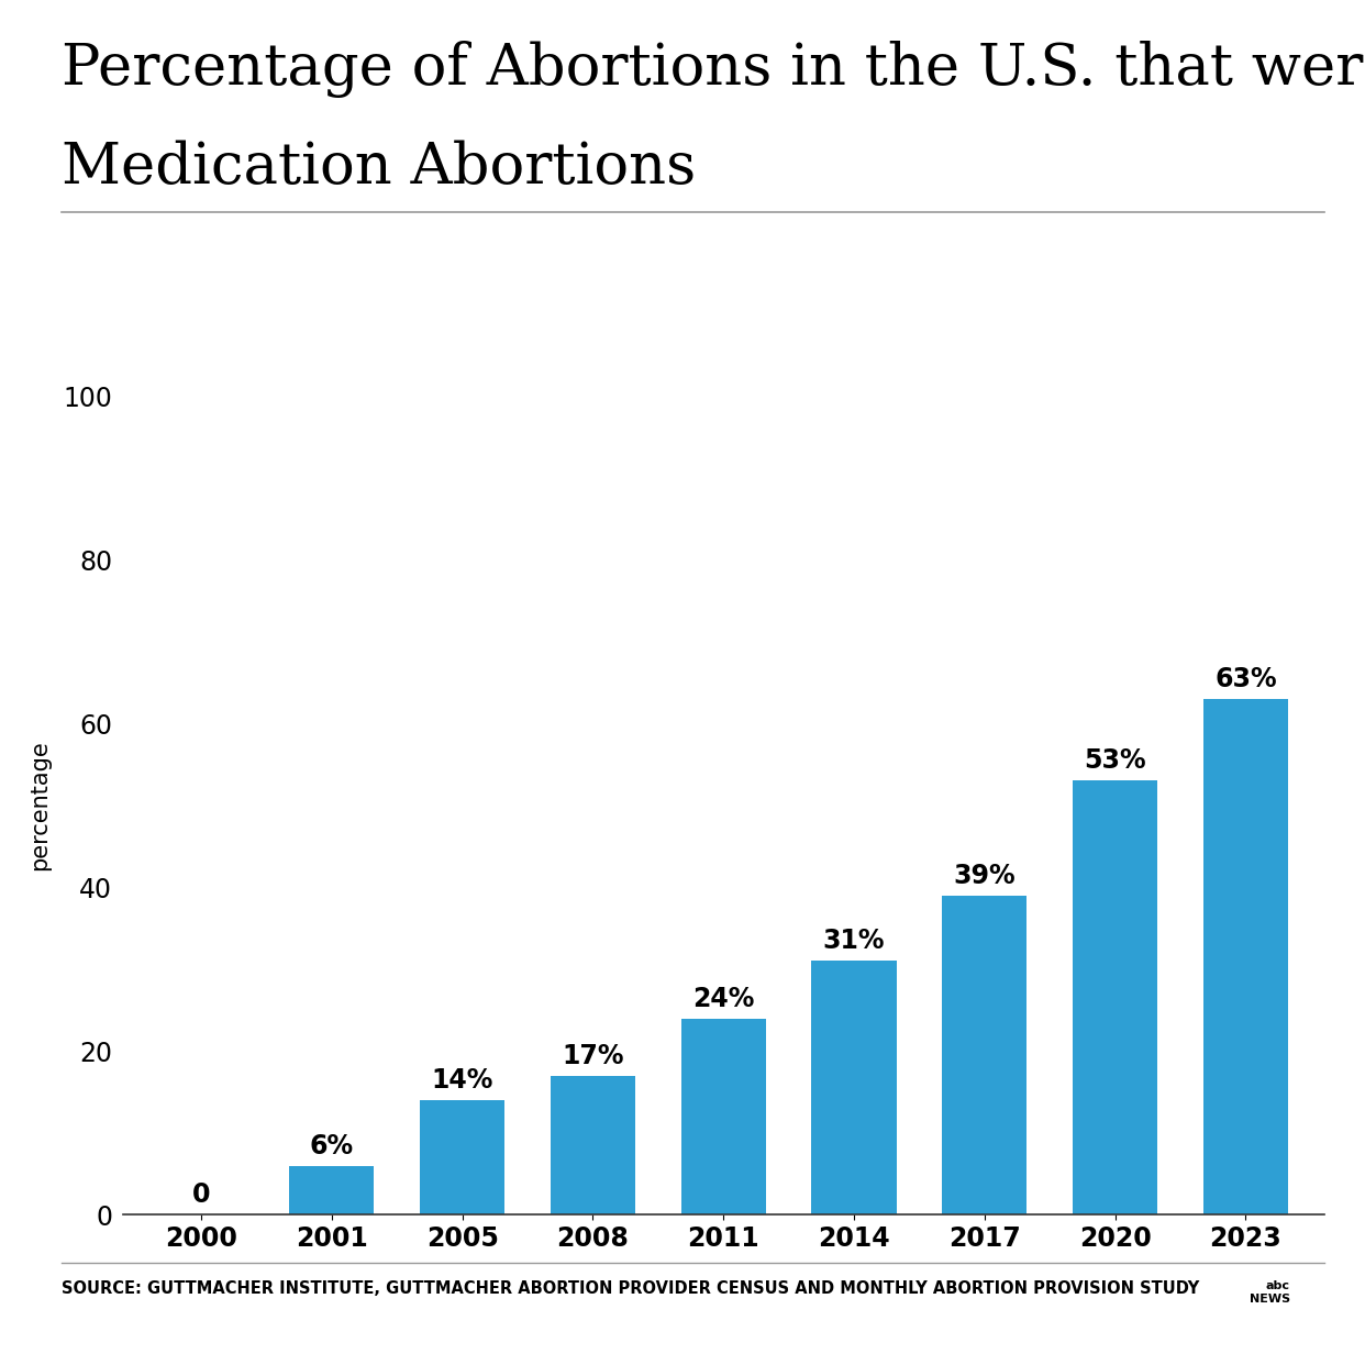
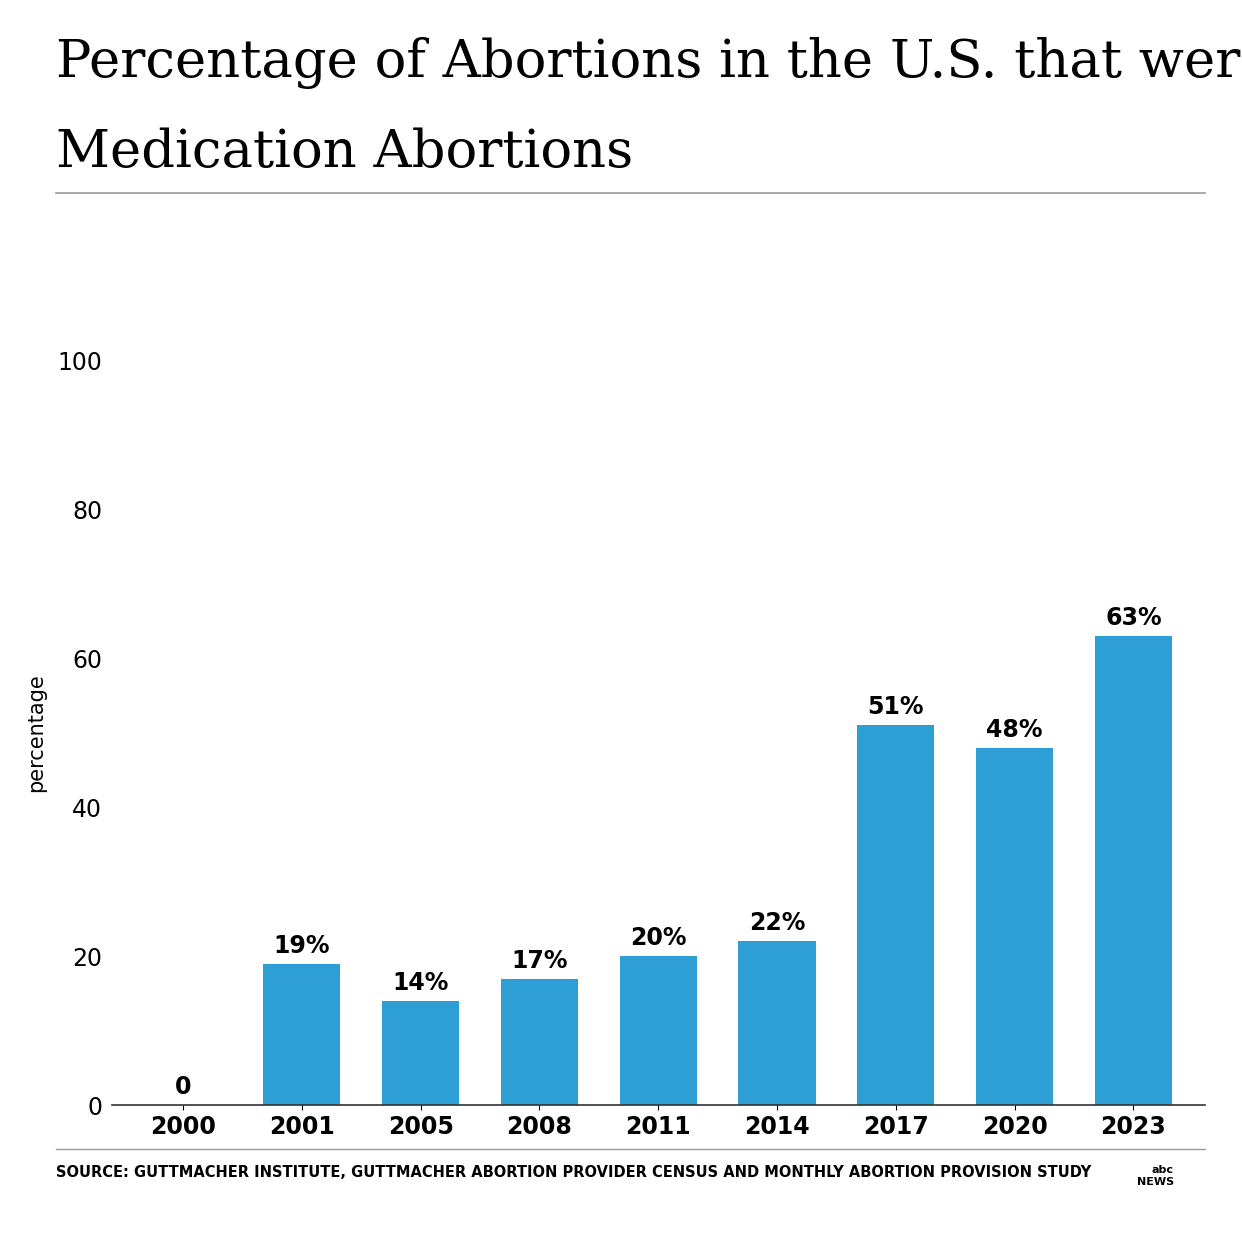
2001: 6% -> 19%
2011: 24% -> 20%
2014: 31% -> 22%
2017: 39% -> 51%
2020: 53% -> 48%
